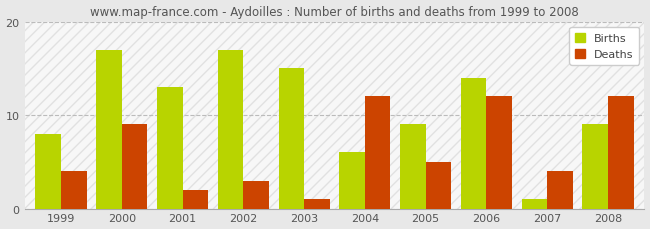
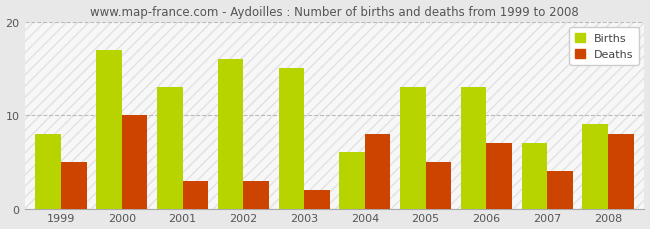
Deaths/1999: 4 -> 5
Deaths/2000: 9 -> 10
Deaths/2001: 2 -> 3
Births/2002: 17 -> 16
Deaths/2003: 1 -> 2
Deaths/2004: 12 -> 8
Births/2005: 9 -> 13
Births/2006: 14 -> 13
Deaths/2006: 12 -> 7
Births/2007: 1 -> 7
Deaths/2008: 12 -> 8
